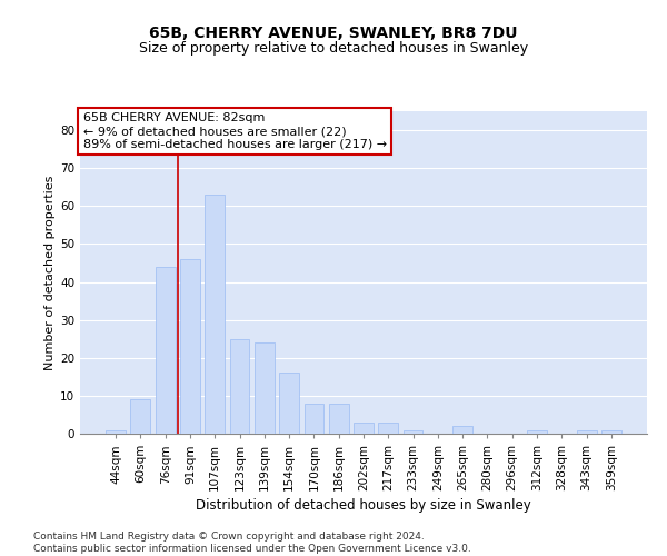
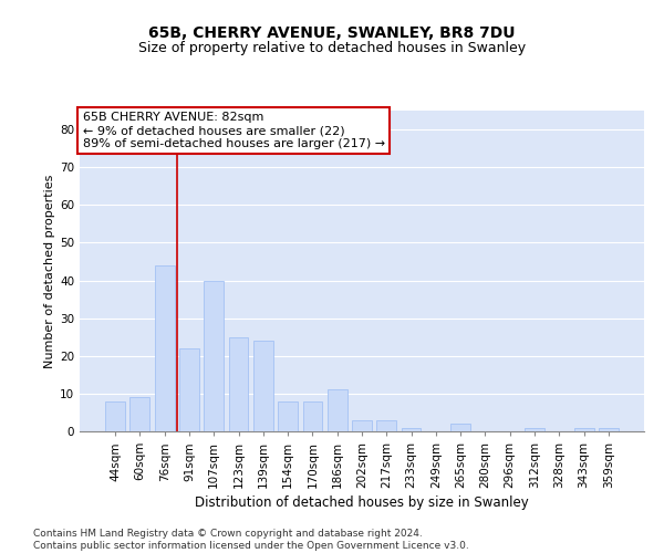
44sqm: 1 -> 8
91sqm: 46 -> 22
107sqm: 63 -> 40
154sqm: 16 -> 8
186sqm: 8 -> 11
